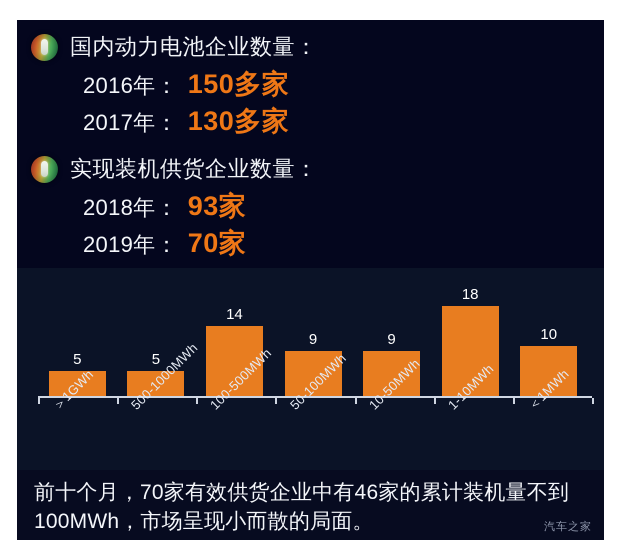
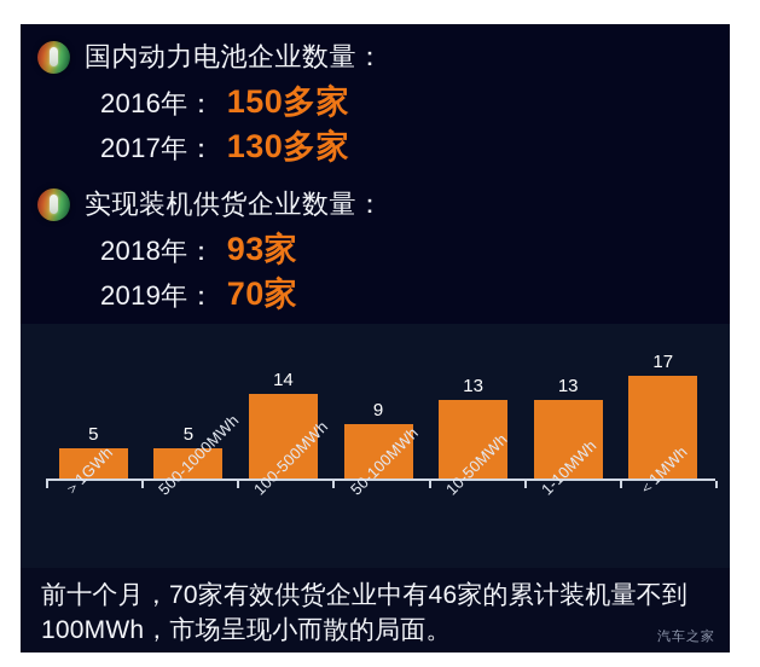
10-50MWh: 9 -> 13
1-10MWh: 18 -> 13
＜1MWh: 10 -> 17
